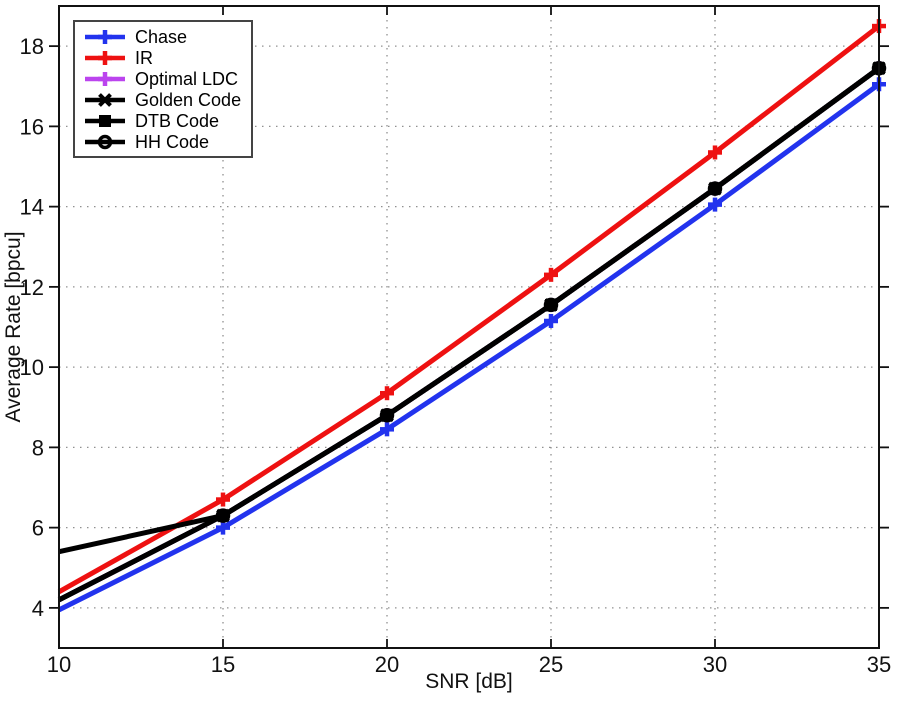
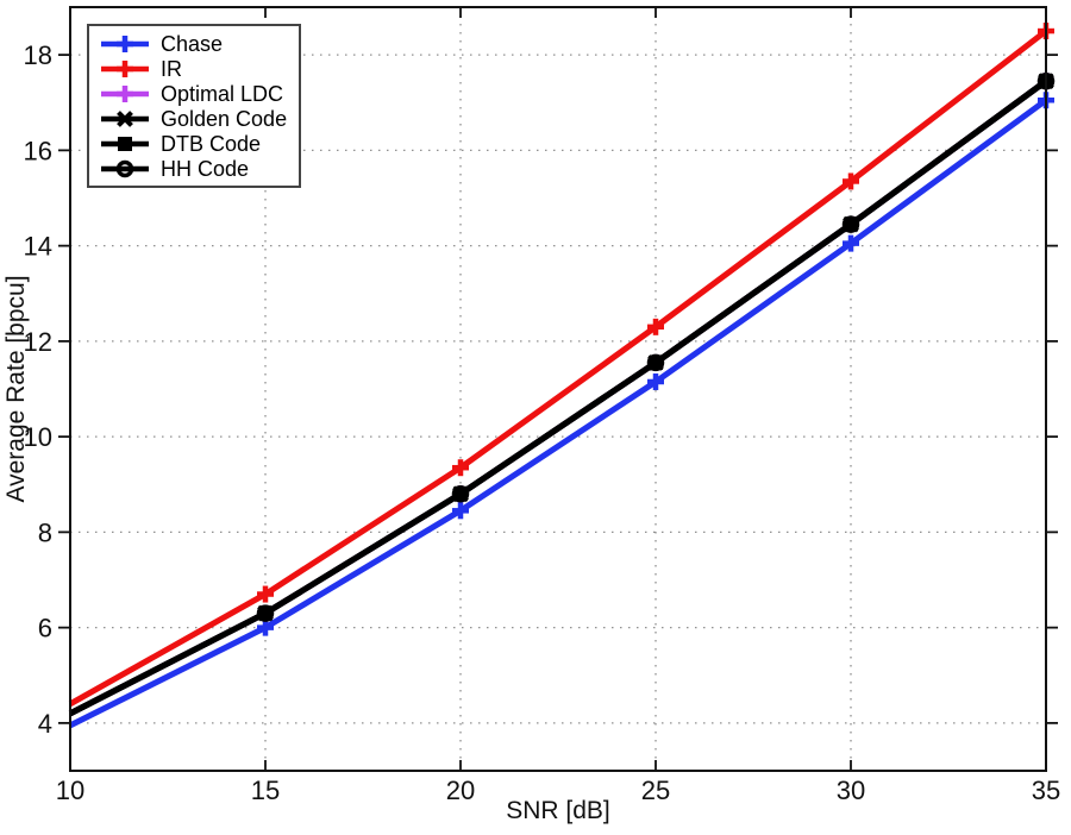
HH Code/10: 5.4 -> 4.2
